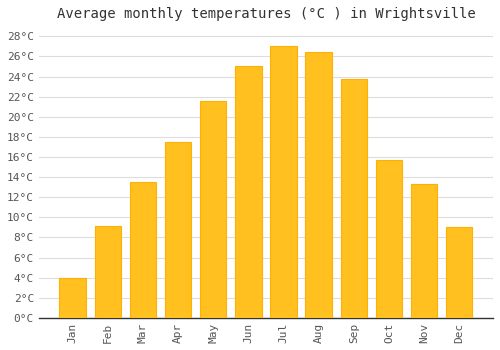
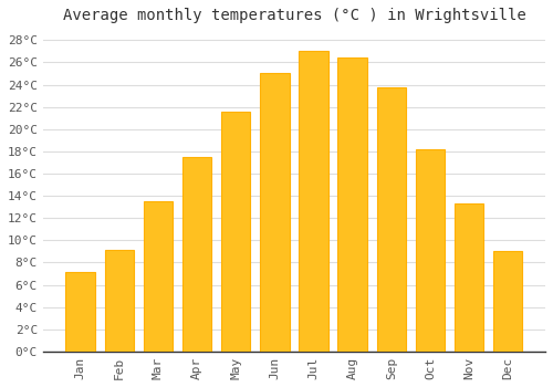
Jan: 4.0°C -> 7.2°C
Oct: 15.7°C -> 18.2°C
